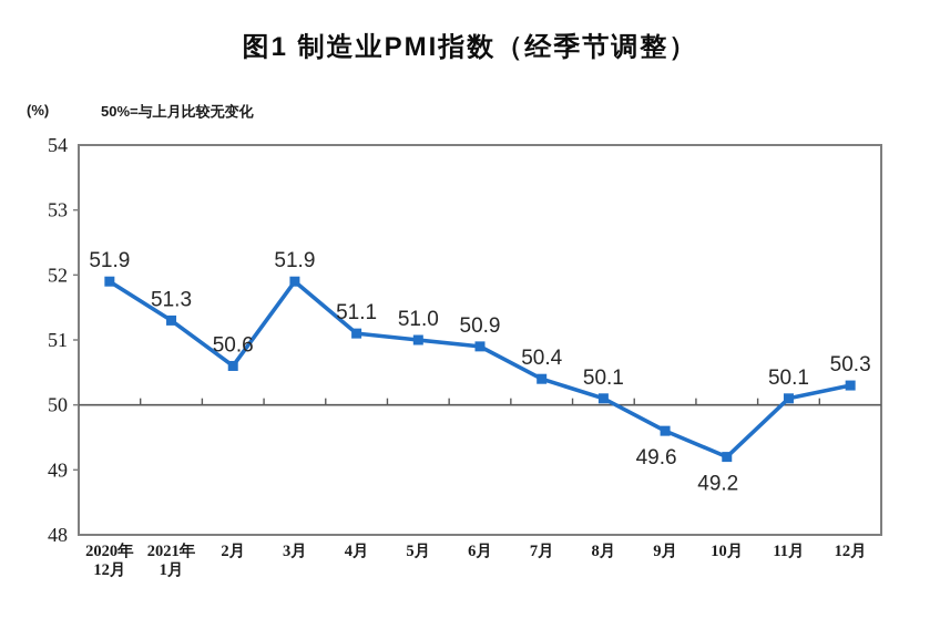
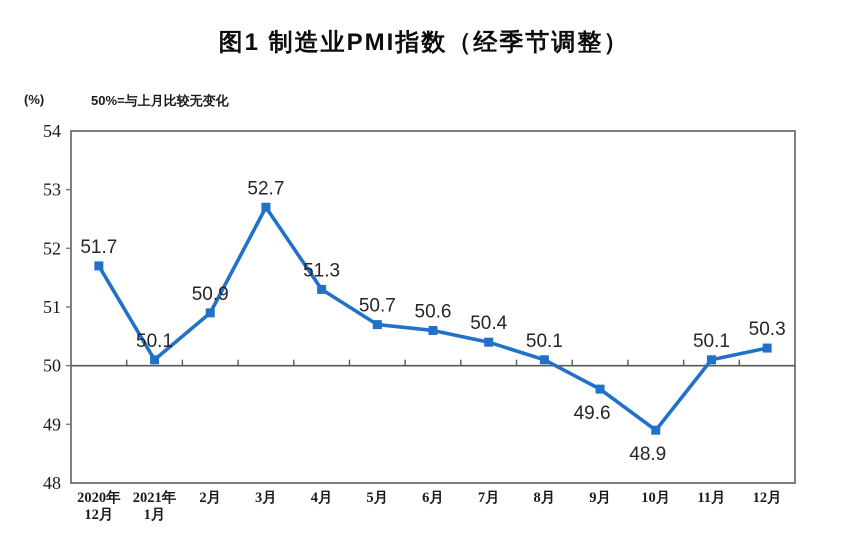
2020年 12月: 51.9 -> 51.7
2021年 1月: 51.3 -> 50.1
2月: 50.6 -> 50.9
3月: 51.9 -> 52.7
4月: 51.1 -> 51.3
5月: 51.0 -> 50.7
6月: 50.9 -> 50.6
10月: 49.2 -> 48.9
